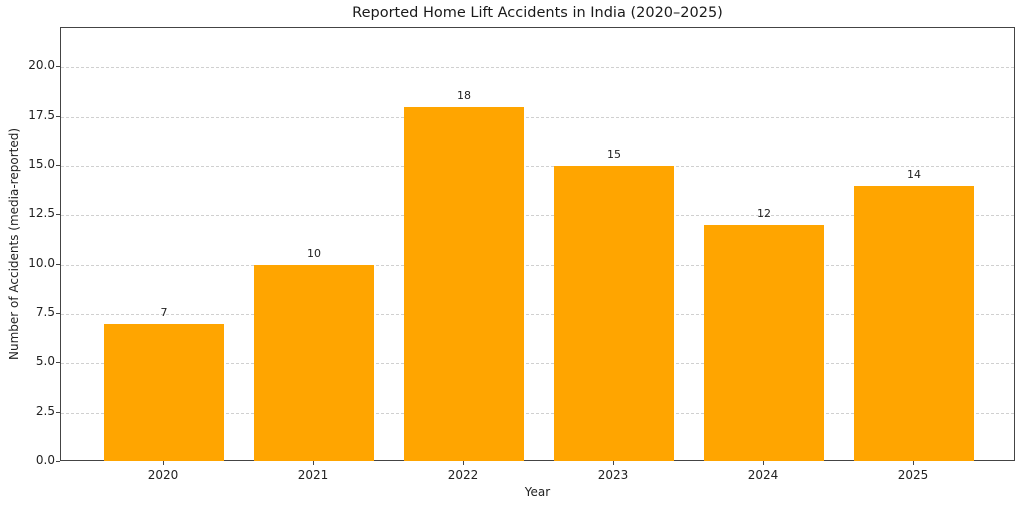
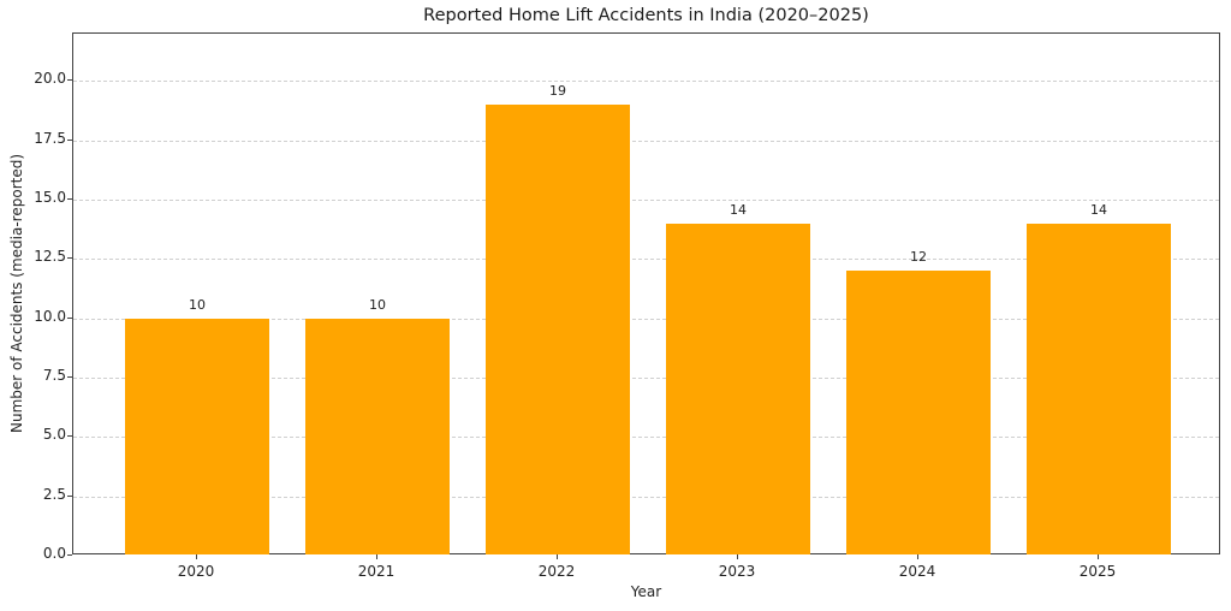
2020: 7 -> 10
2022: 18 -> 19
2023: 15 -> 14
